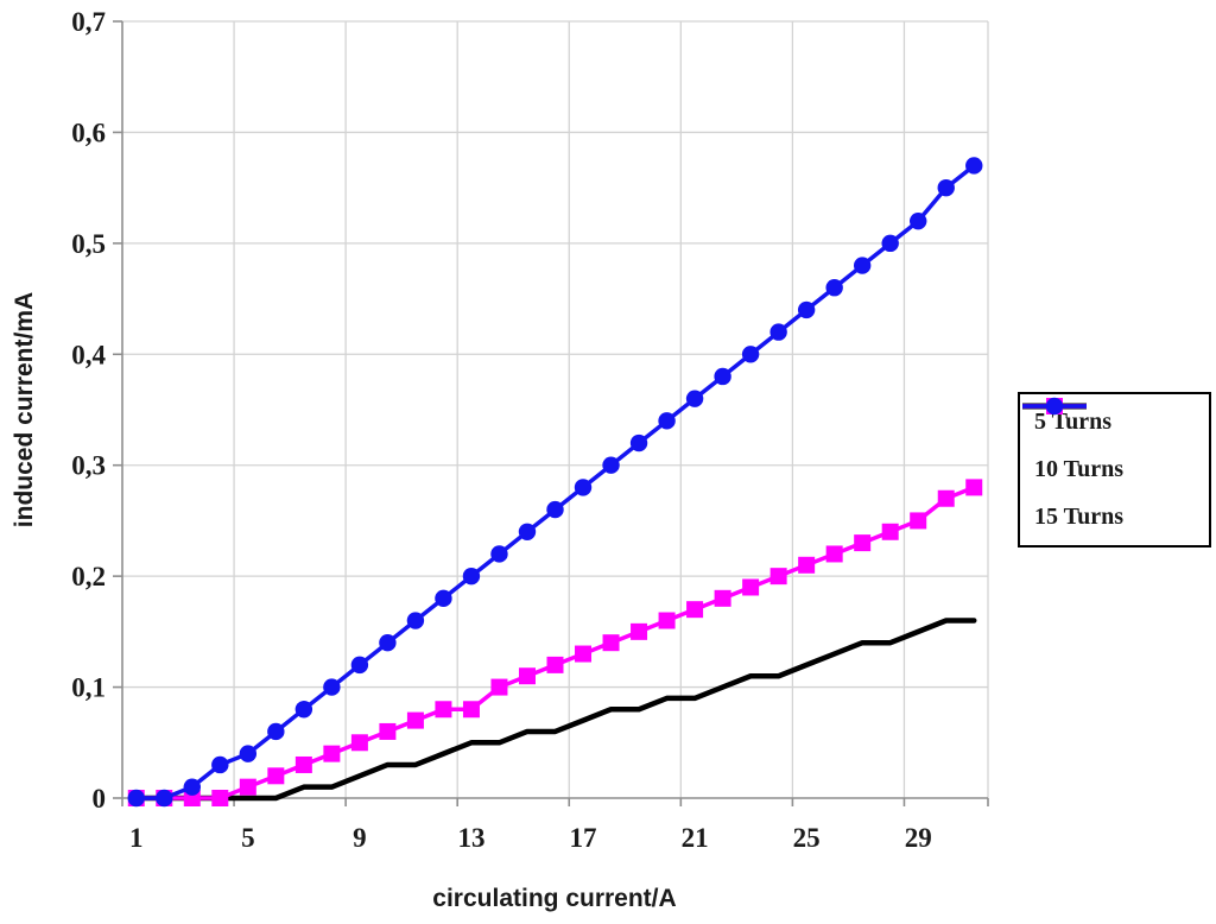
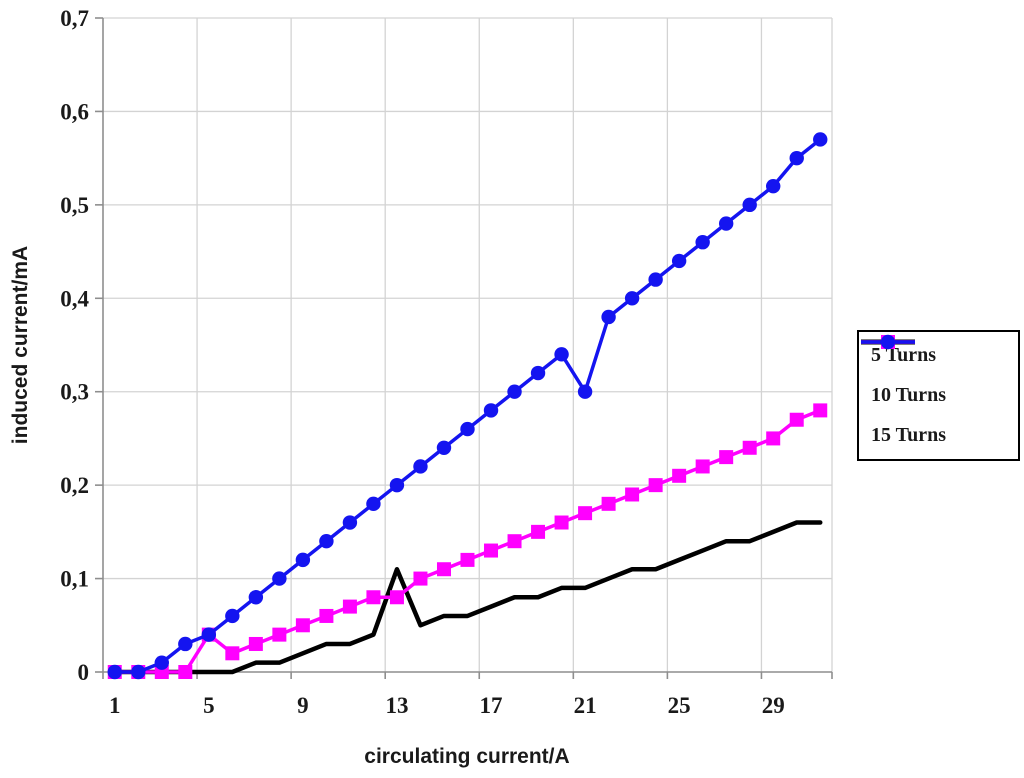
10 Turns/5: 0,01 -> 0,04
5 Turns/13: 0,05 -> 0,11
15 Turns/21: 0,36 -> 0,30
